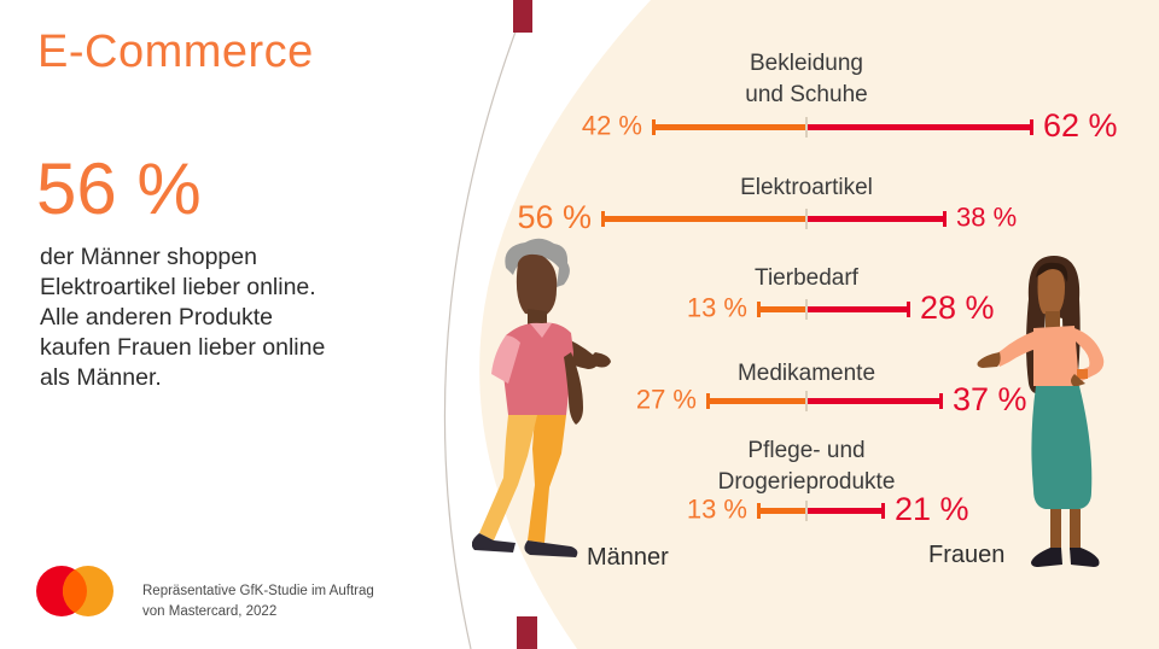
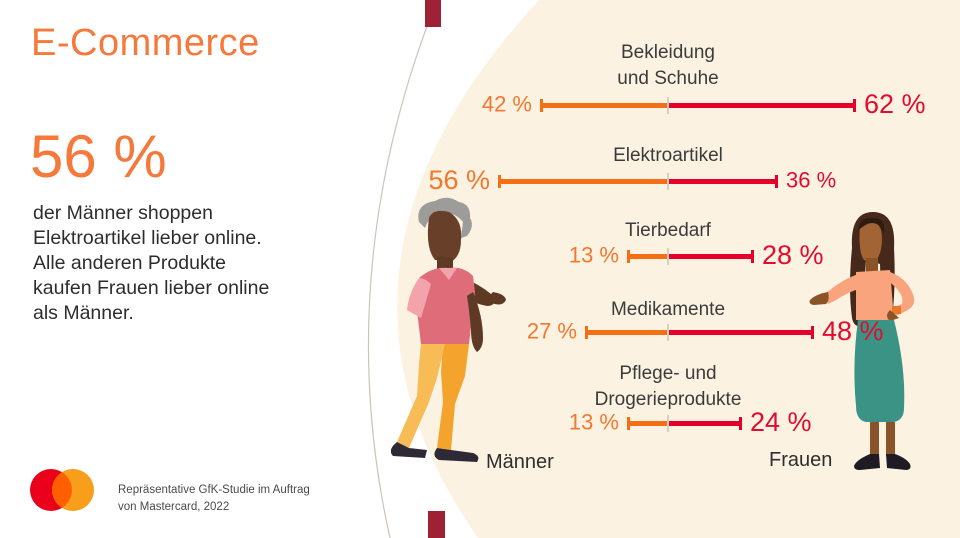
Frauen/Elektroartikel: 38 -> 36
Frauen/Medikamente: 37 -> 48
Frauen/Pflege- und Drogerieprodukte: 21 -> 24
